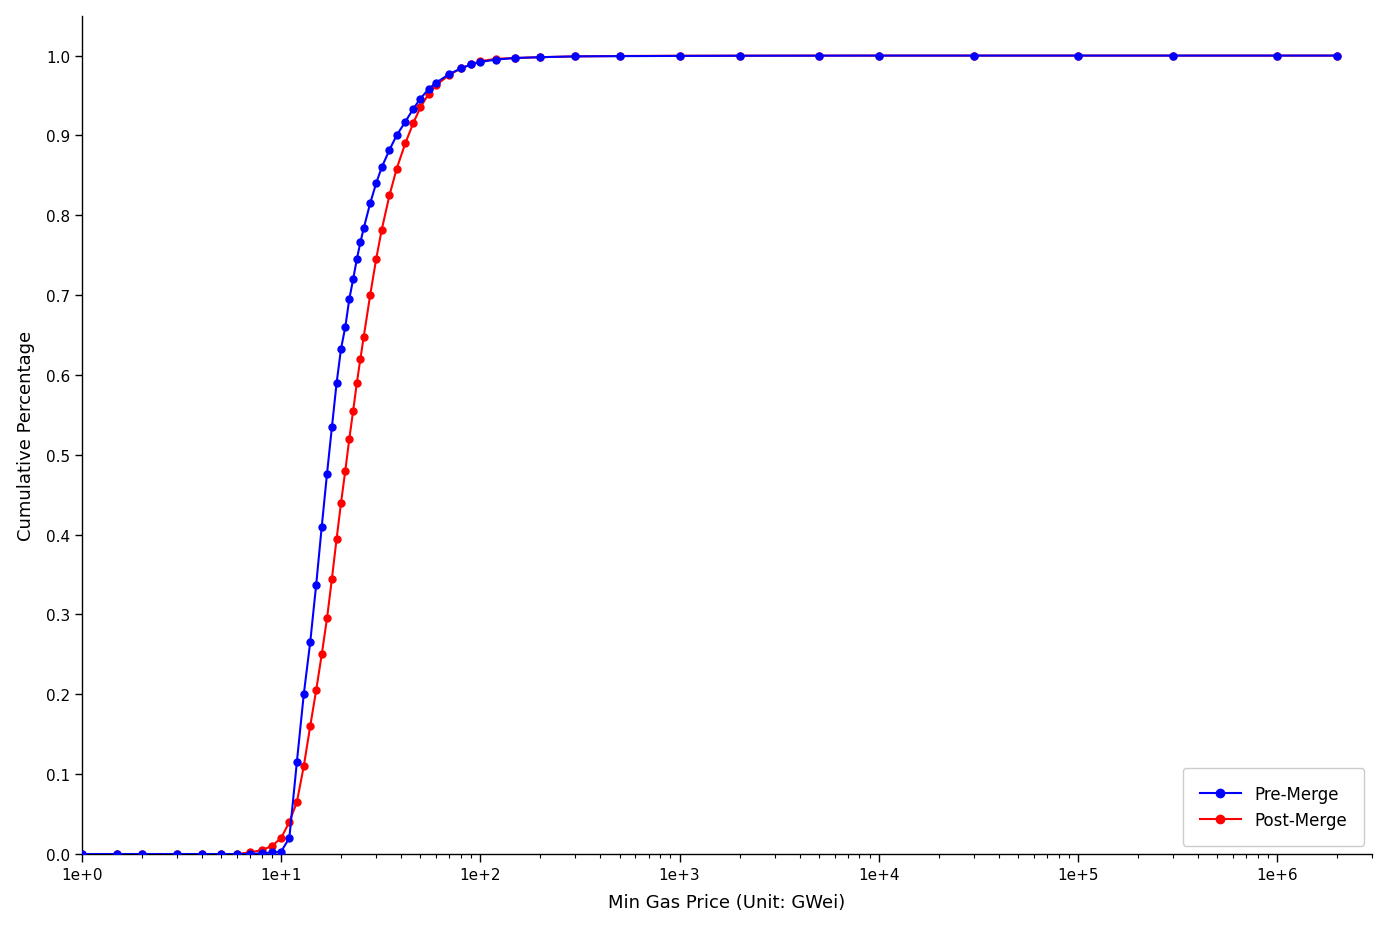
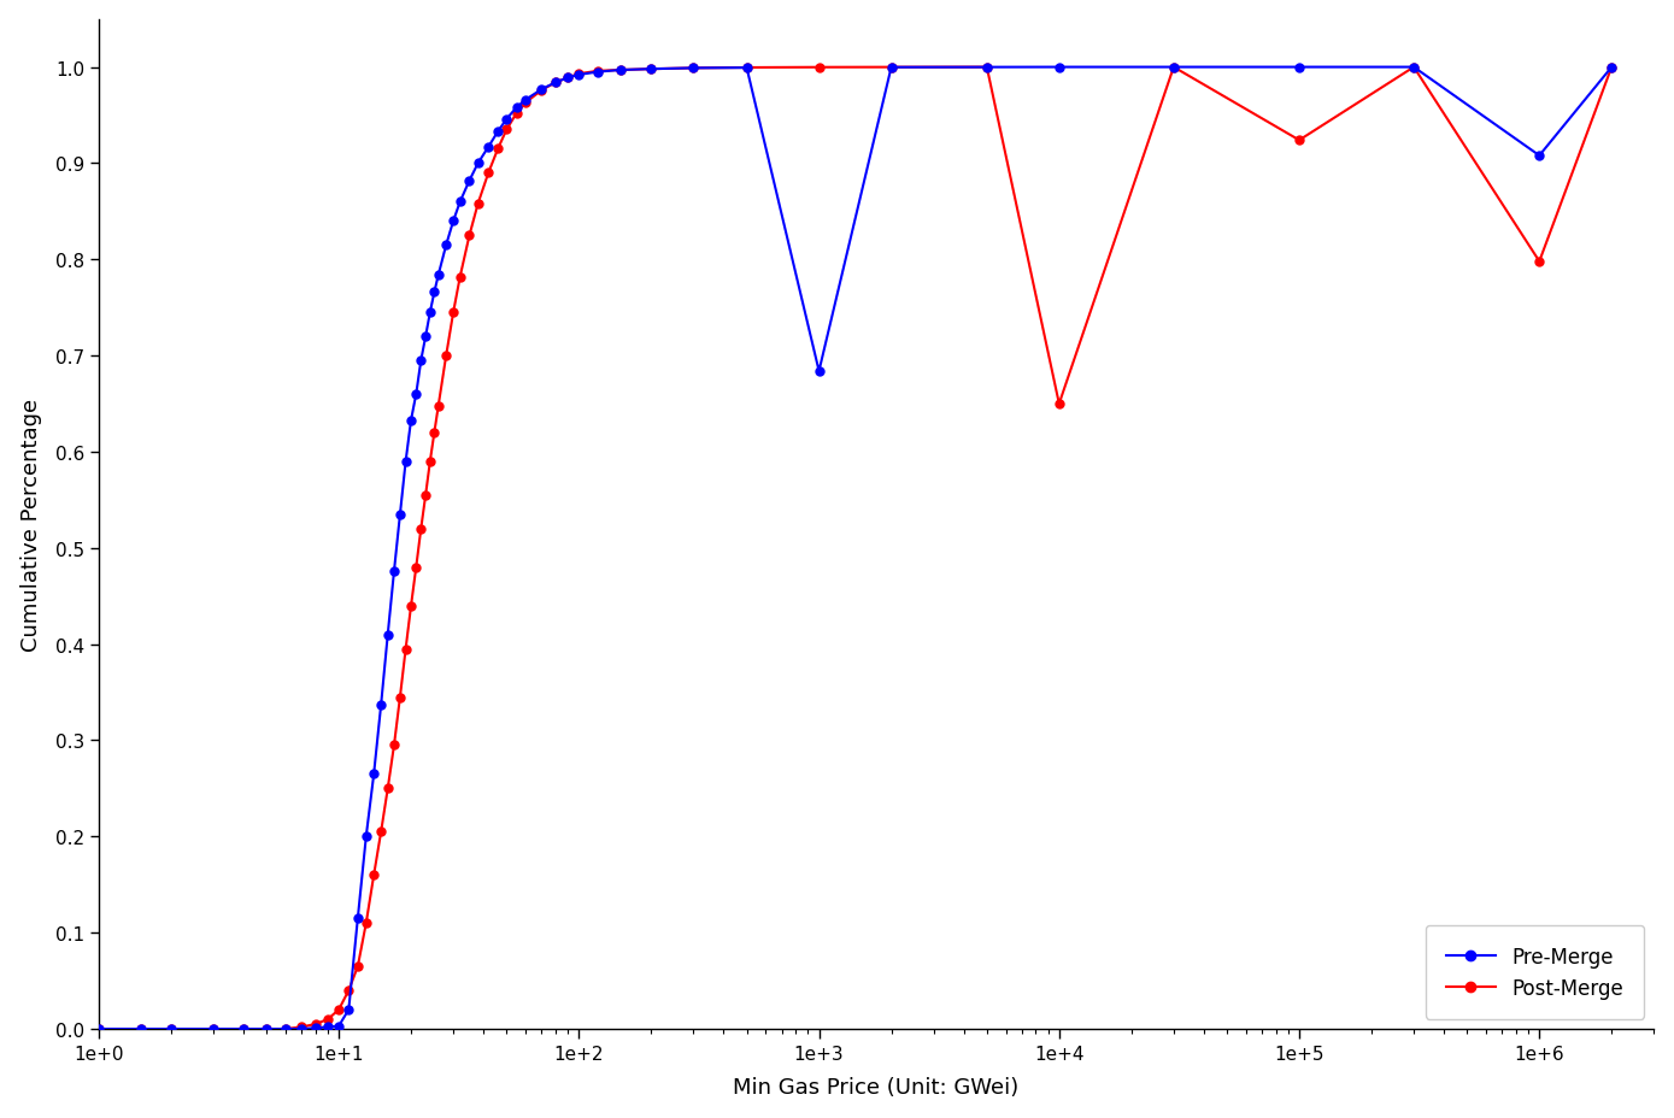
Pre-Merge/1e+3: 1.000 -> 0.684
Post-Merge/1e+4: 1.000 -> 0.650
Post-Merge/1e+5: 1.000 -> 0.924
Pre-Merge/1e+6: 1.000 -> 0.908
Post-Merge/1e+6: 1.000 -> 0.798
